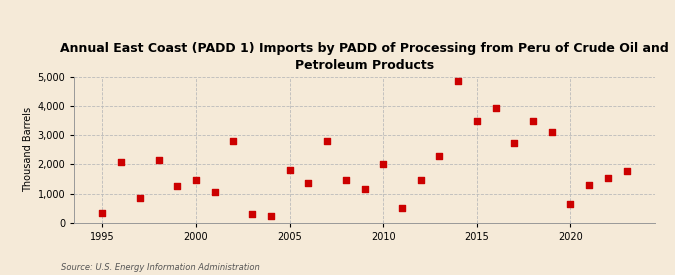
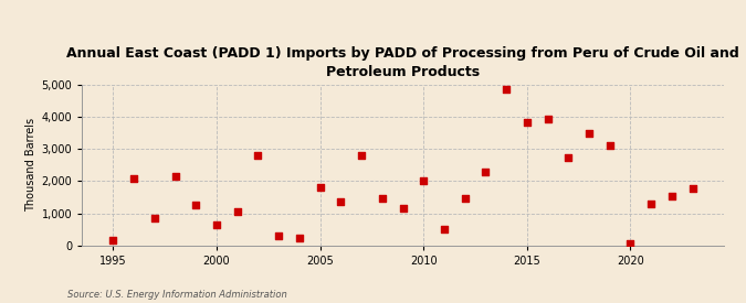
1995: 350 -> 150
2000: 1,450 -> 650
2015: 3,500 -> 3,820
2020: 650 -> 80
